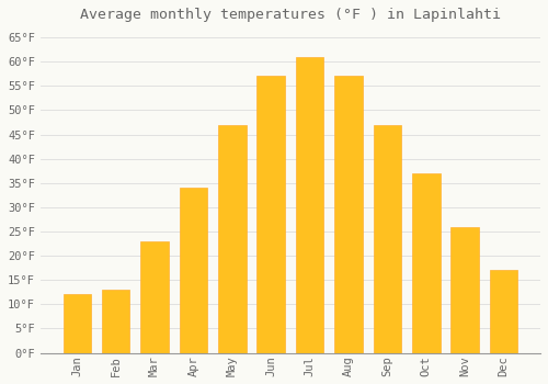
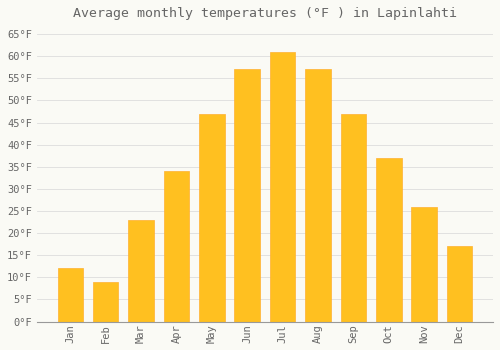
Feb: 13°F -> 9°F
